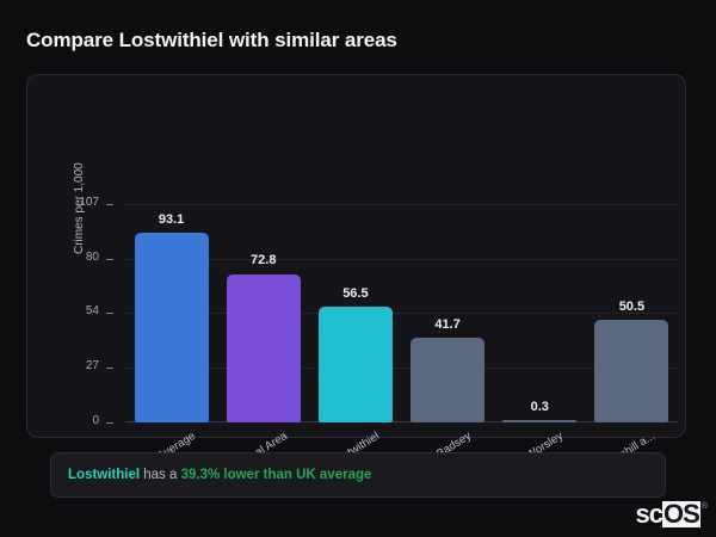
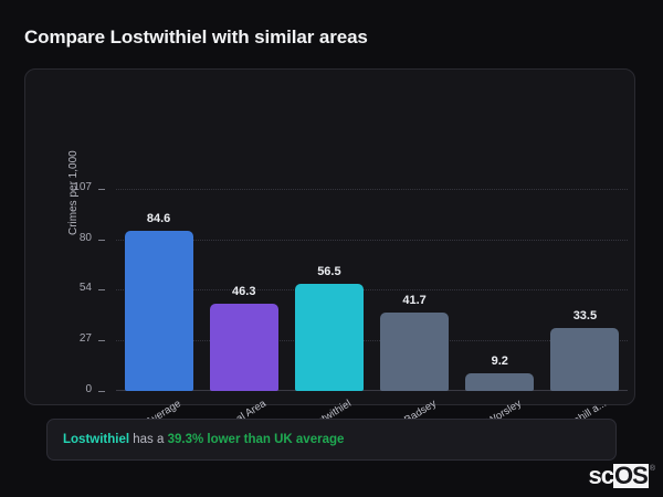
UK Average: 93.1 -> 84.6
Local Area: 72.8 -> 46.3
Worsley: 0.3 -> 9.2
Tutshill a...: 50.5 -> 33.5
